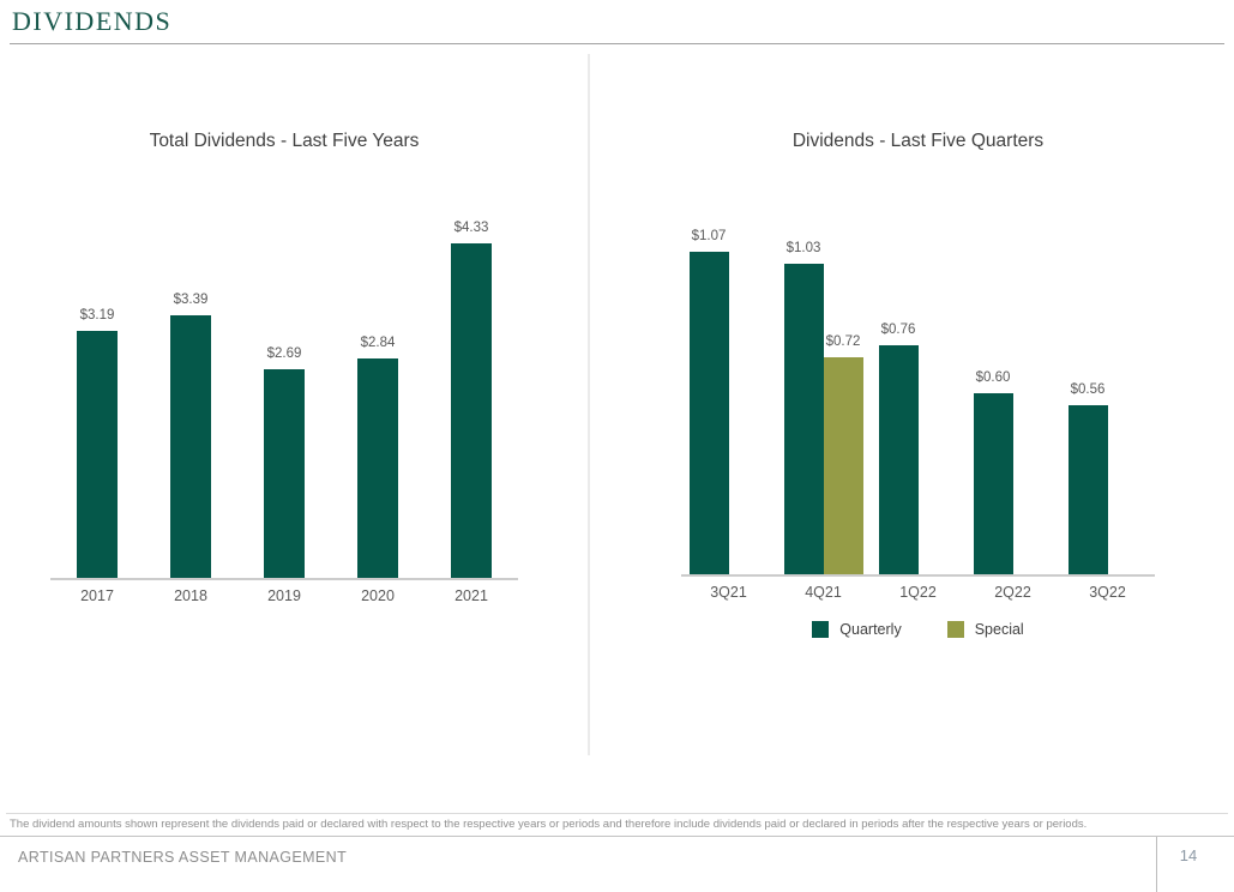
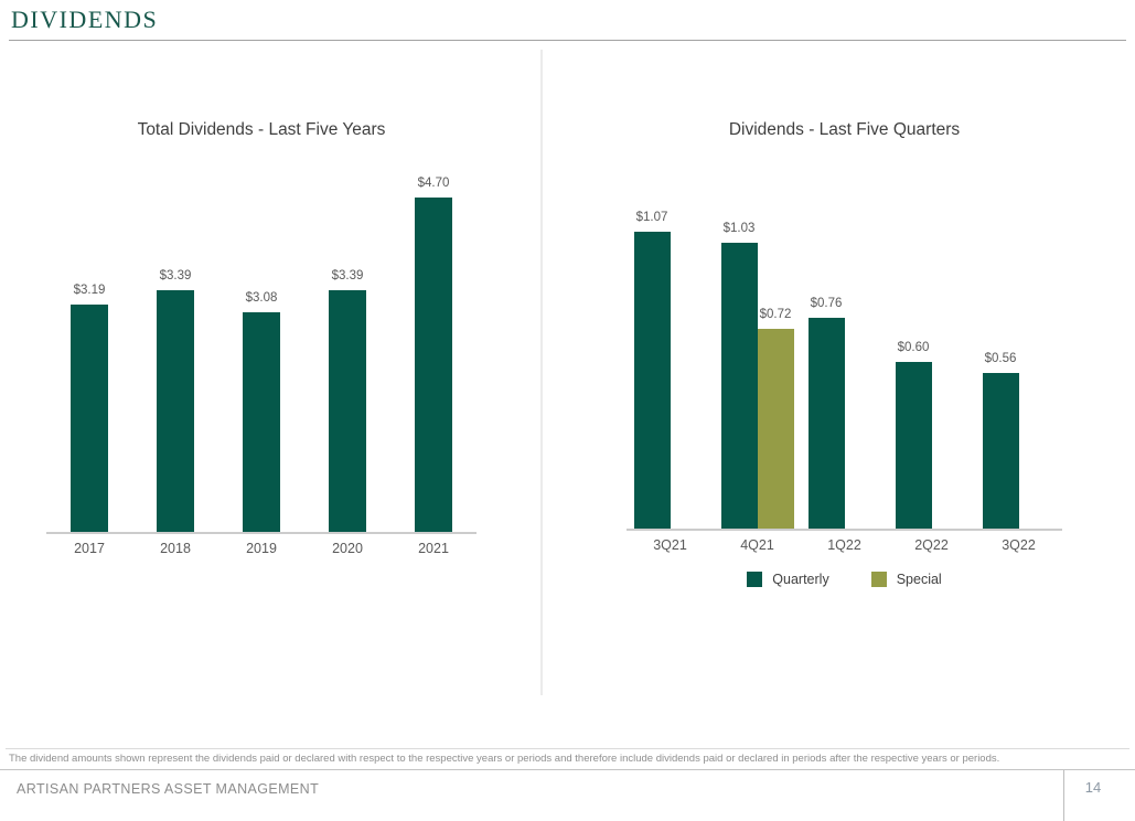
Total Dividends - Last Five Years/2019: $2.69 -> $3.08
Total Dividends - Last Five Years/2020: $2.84 -> $3.39
Total Dividends - Last Five Years/2021: $4.33 -> $4.70
